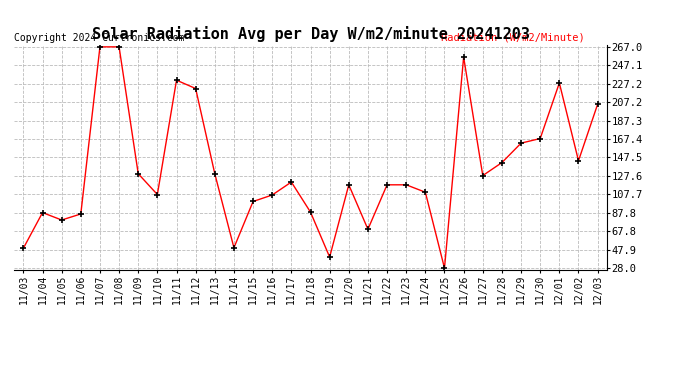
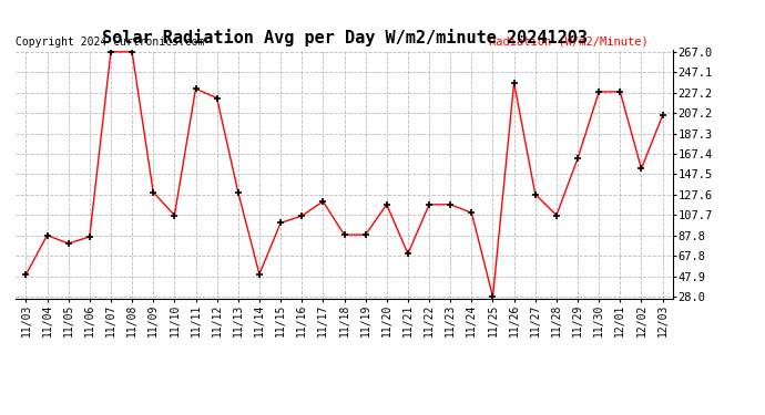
11/19: 40 -> 88
11/26: 256 -> 237
11/28: 142 -> 108
11/30: 168 -> 228
12/02: 144 -> 153
